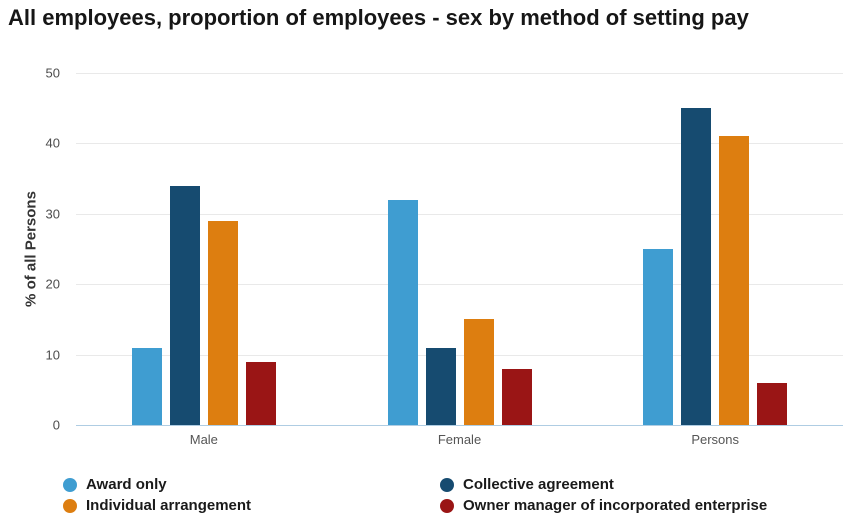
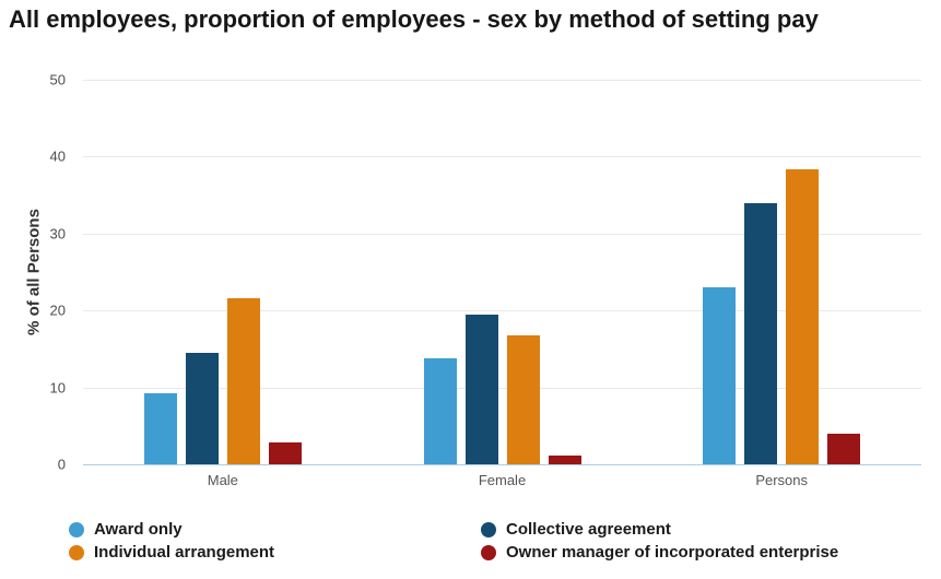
Award only/Male: 11 -> 9
Collective agreement/Male: 34 -> 14
Individual arrangement/Male: 29 -> 22
Owner manager of incorporated enterprise/Male: 9 -> 3
Award only/Female: 32 -> 14
Collective agreement/Female: 11 -> 19
Individual arrangement/Female: 15 -> 17
Owner manager of incorporated enterprise/Female: 8 -> 1
Award only/Persons: 25 -> 23
Collective agreement/Persons: 45 -> 34
Individual arrangement/Persons: 41 -> 38
Owner manager of incorporated enterprise/Persons: 6 -> 4
